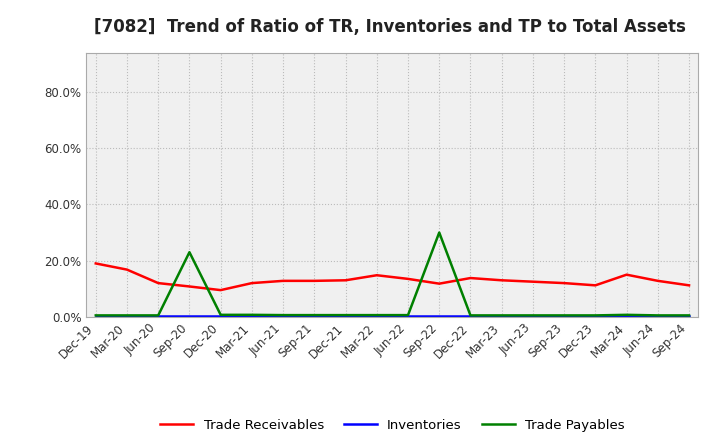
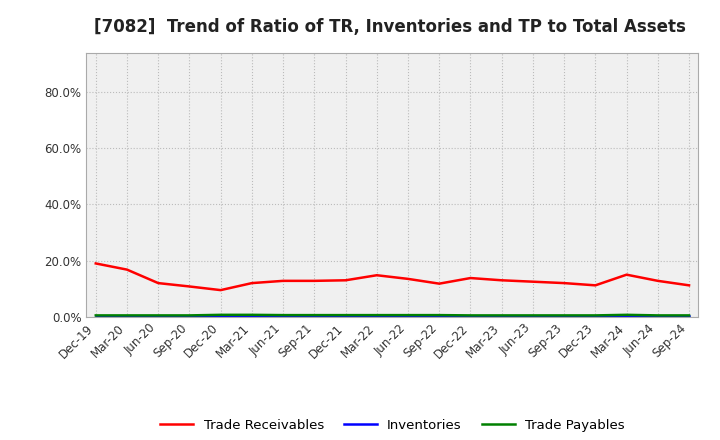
Trade Payables/Sep-20: 23.0% -> 0.5%
Trade Payables/Sep-22: 30.0% -> 0.6%
